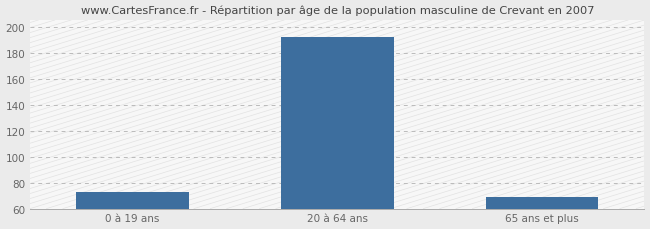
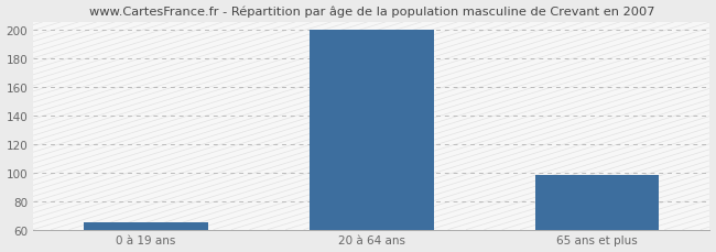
0 à 19 ans: 73 -> 65
20 à 64 ans: 192 -> 200
65 ans et plus: 69 -> 98
